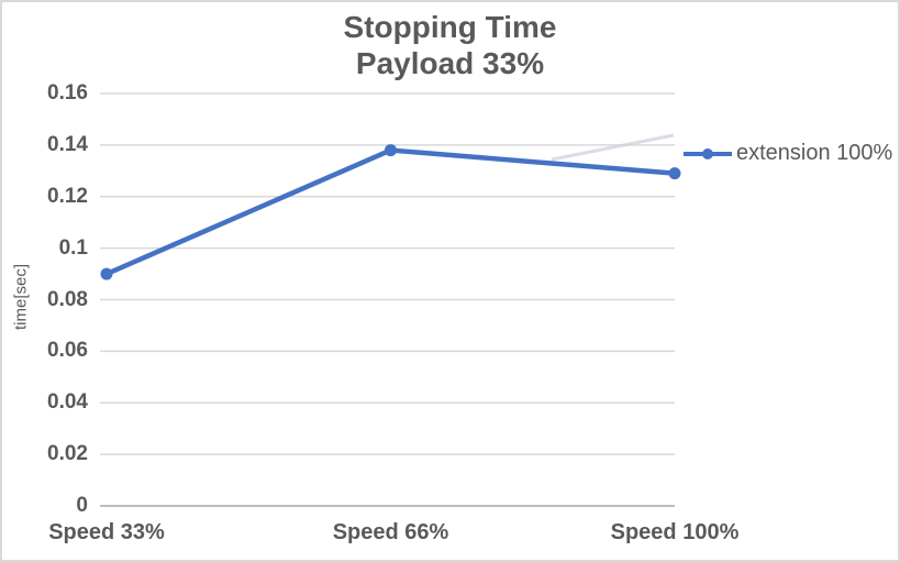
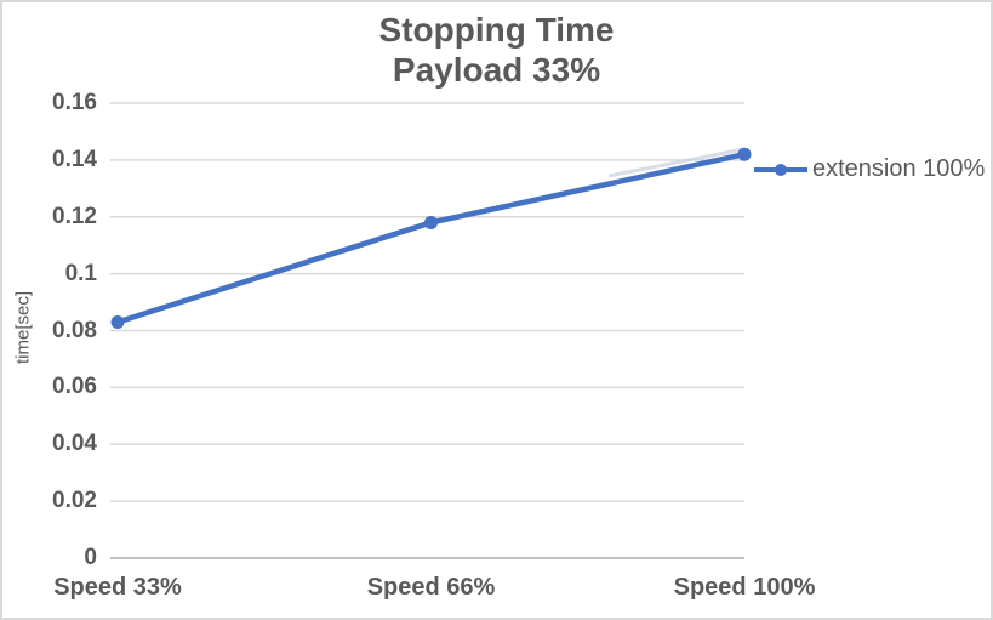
Speed 33%: 0.090 -> 0.083
Speed 66%: 0.138 -> 0.118
Speed 100%: 0.129 -> 0.142
